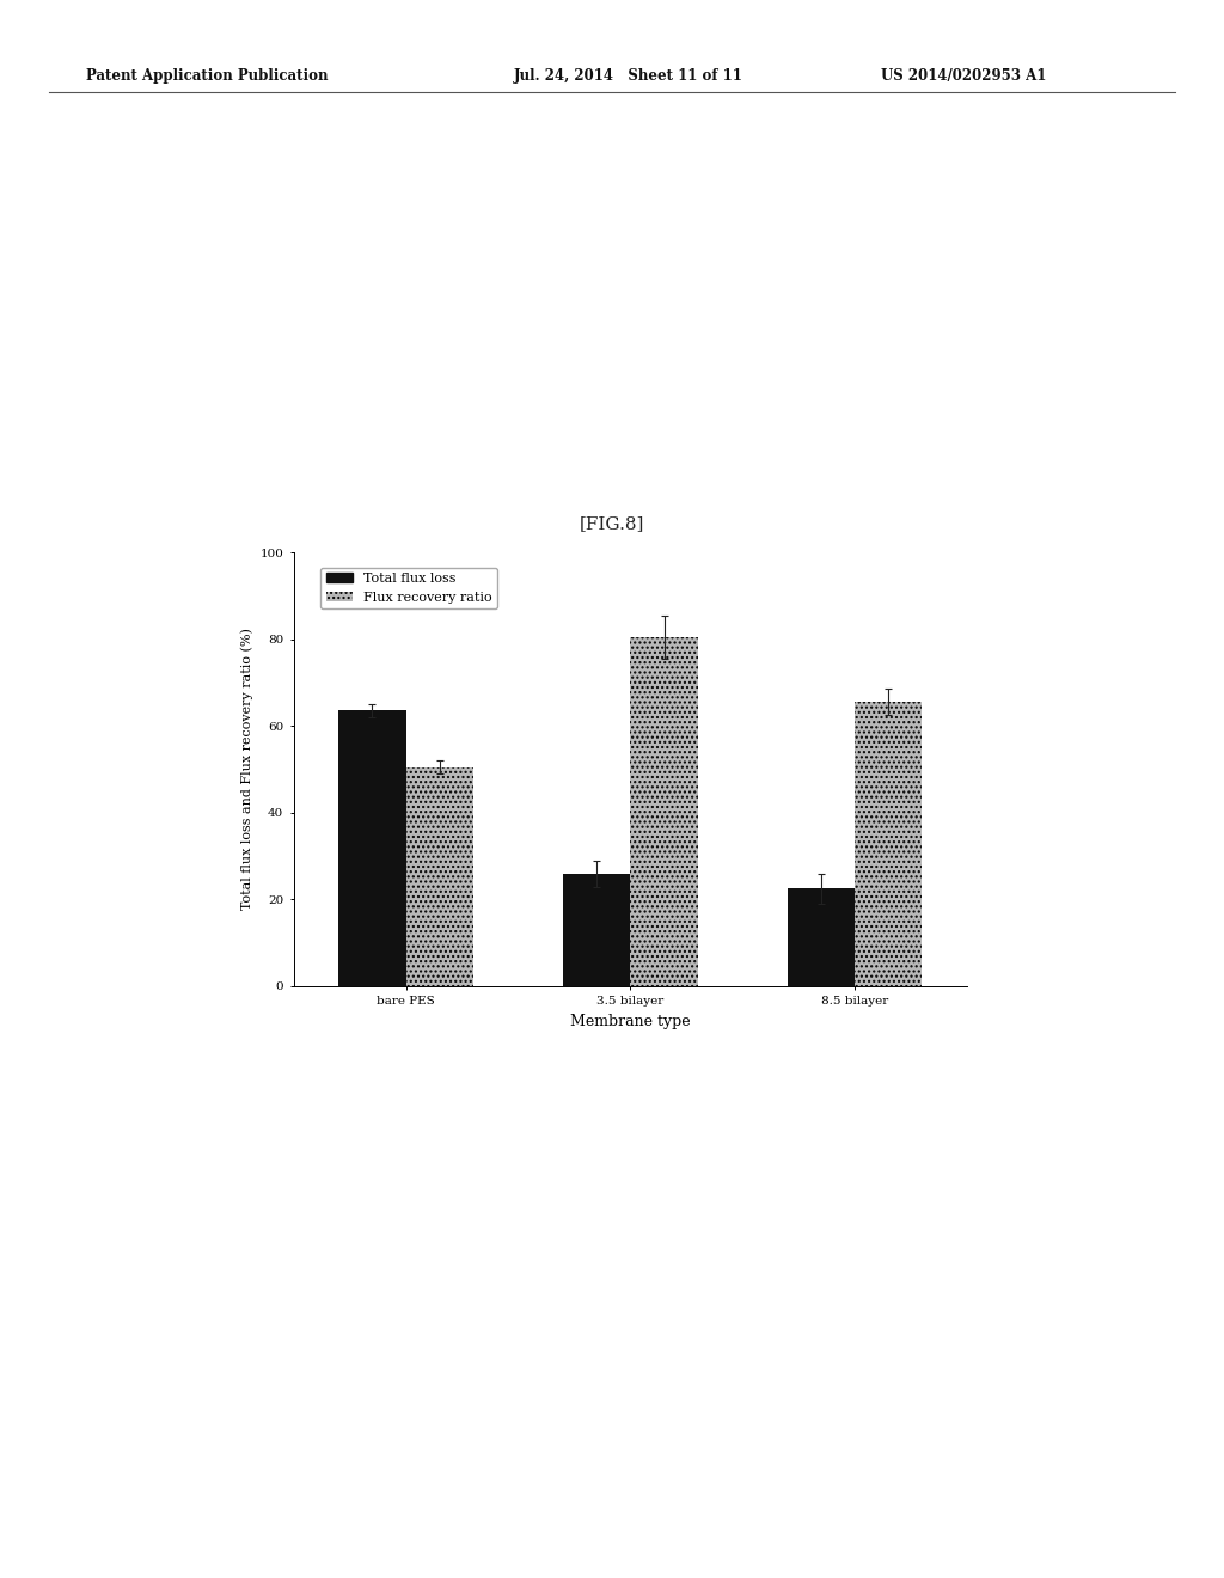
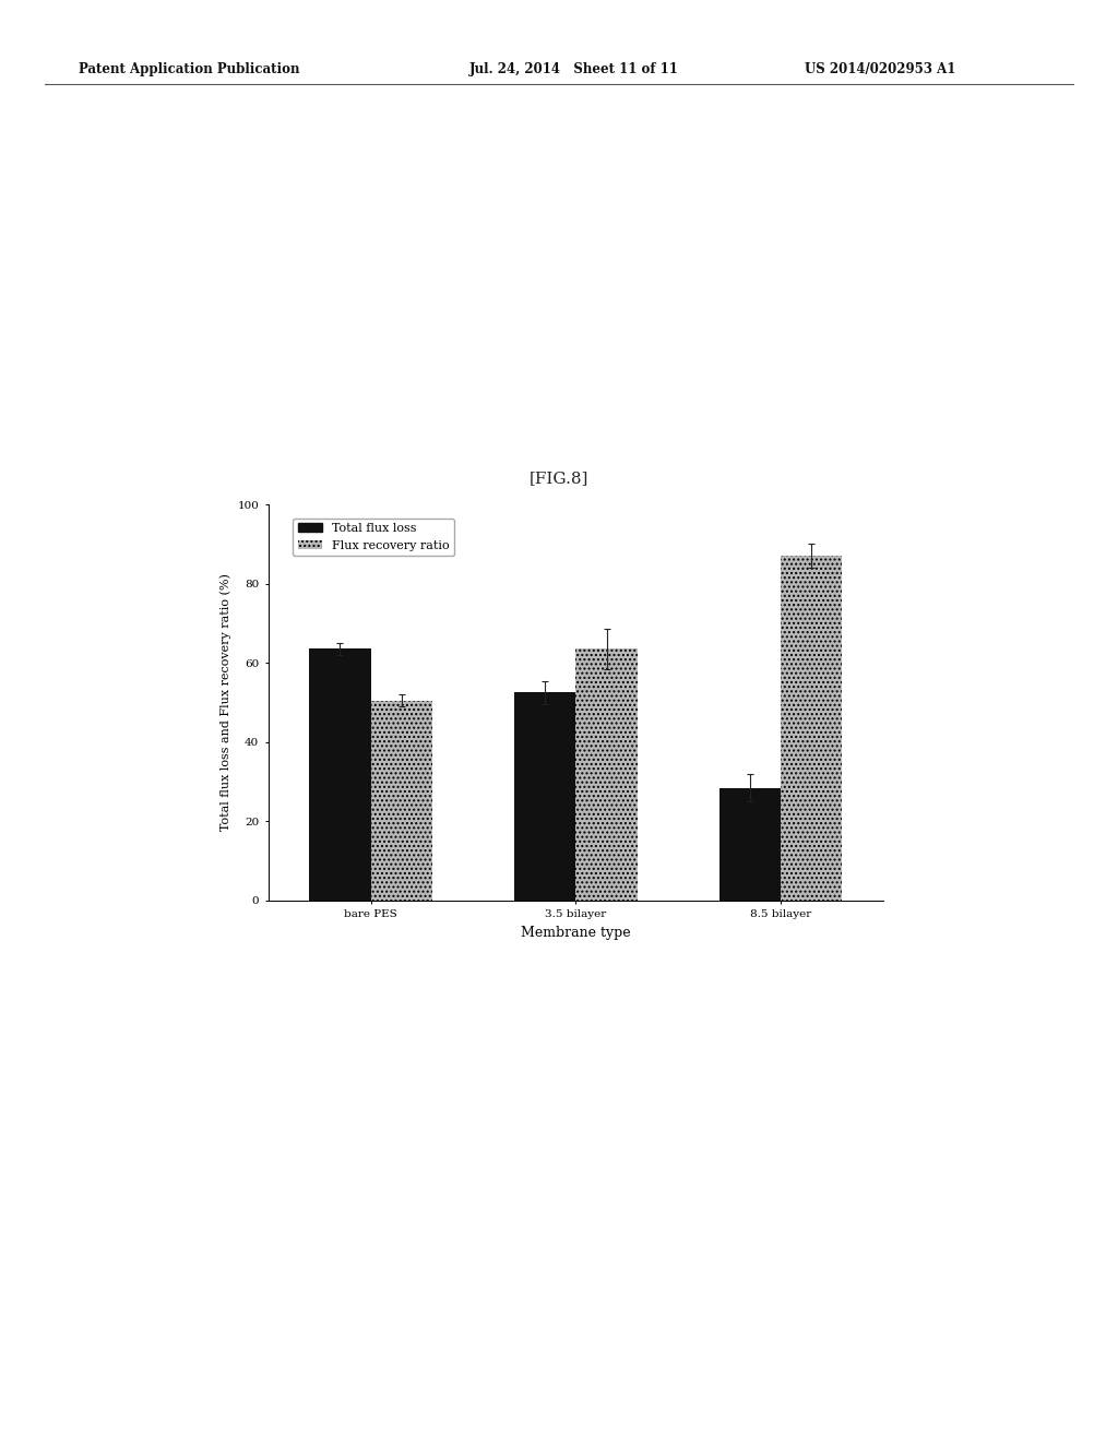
Total flux loss/3.5 bilayer: 26.0 -> 52.5
Flux recovery ratio/3.5 bilayer: 80.5 -> 63.5
Total flux loss/8.5 bilayer: 22.5 -> 28.5
Flux recovery ratio/8.5 bilayer: 65.5 -> 87.0
